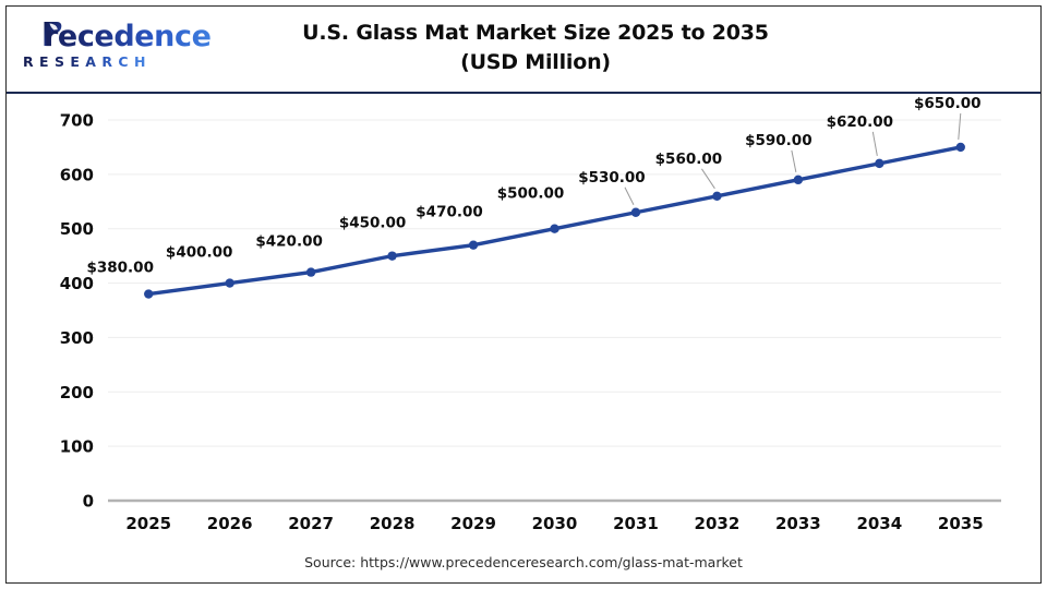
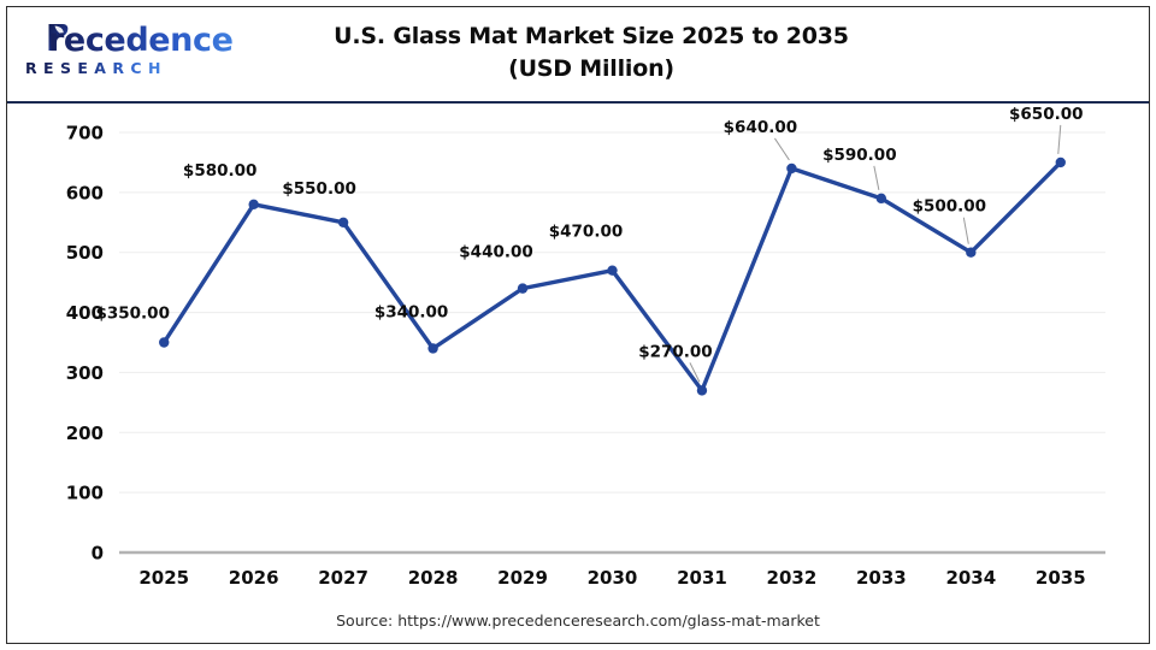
2025: $380.00 -> $350.00
2026: $400.00 -> $580.00
2027: $420.00 -> $550.00
2028: $450.00 -> $340.00
2029: $470.00 -> $440.00
2030: $500.00 -> $470.00
2031: $530.00 -> $270.00
2032: $560.00 -> $640.00
2034: $620.00 -> $500.00
